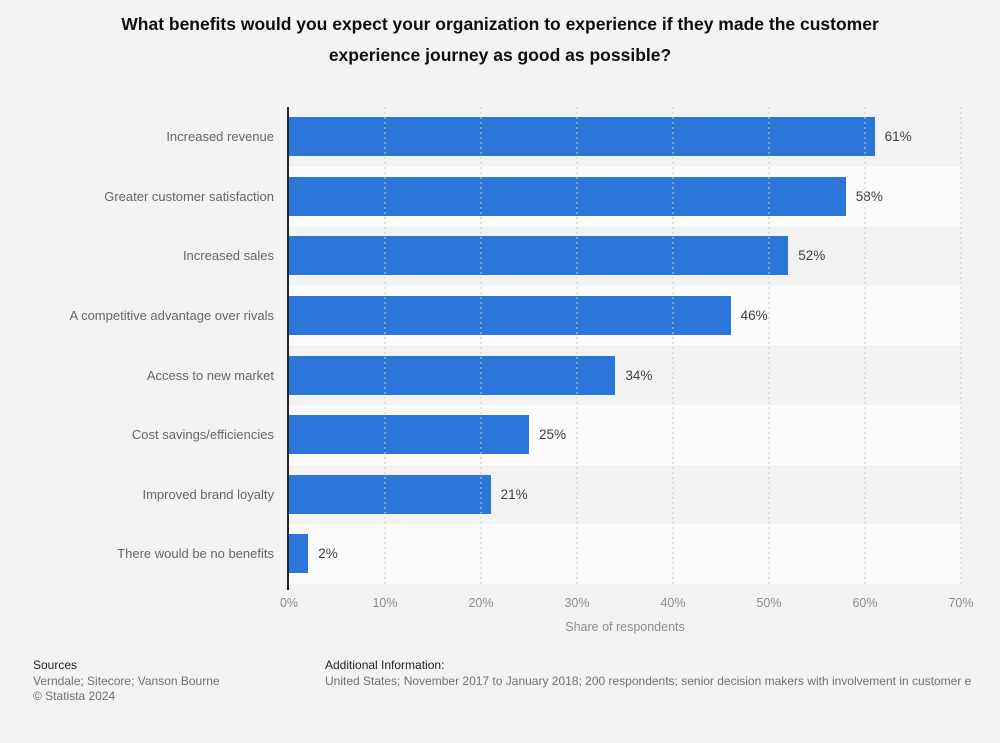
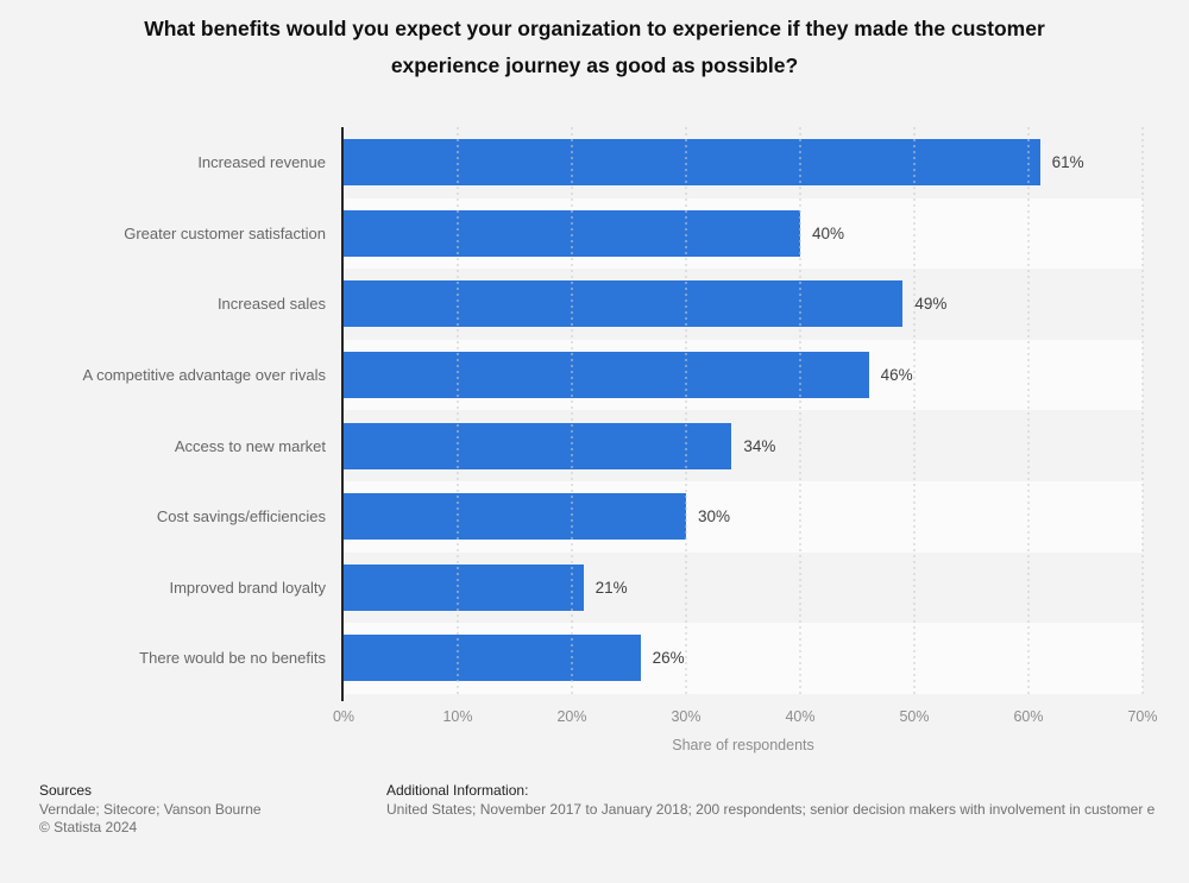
Greater customer satisfaction: 58% -> 40%
Increased sales: 52% -> 49%
Cost savings/efficiencies: 25% -> 30%
There would be no benefits: 2% -> 26%
